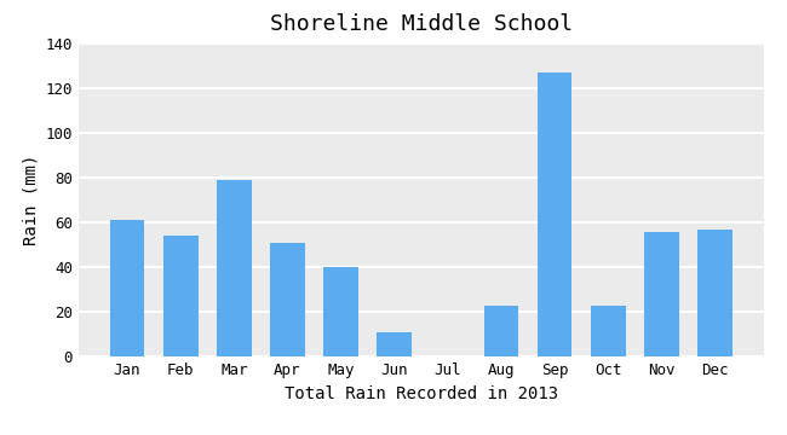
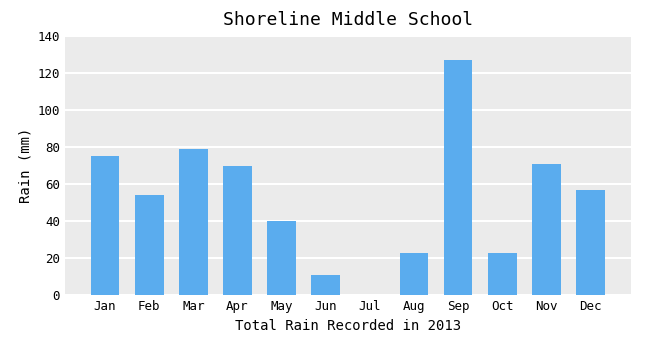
Jan: 61 -> 75
Apr: 51 -> 70
Nov: 56 -> 71
